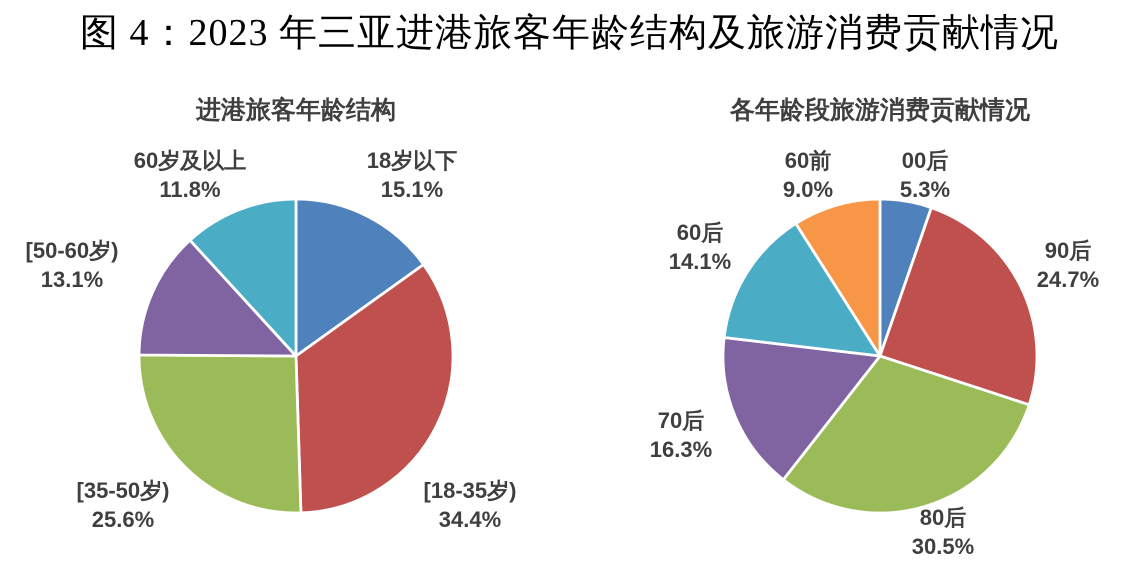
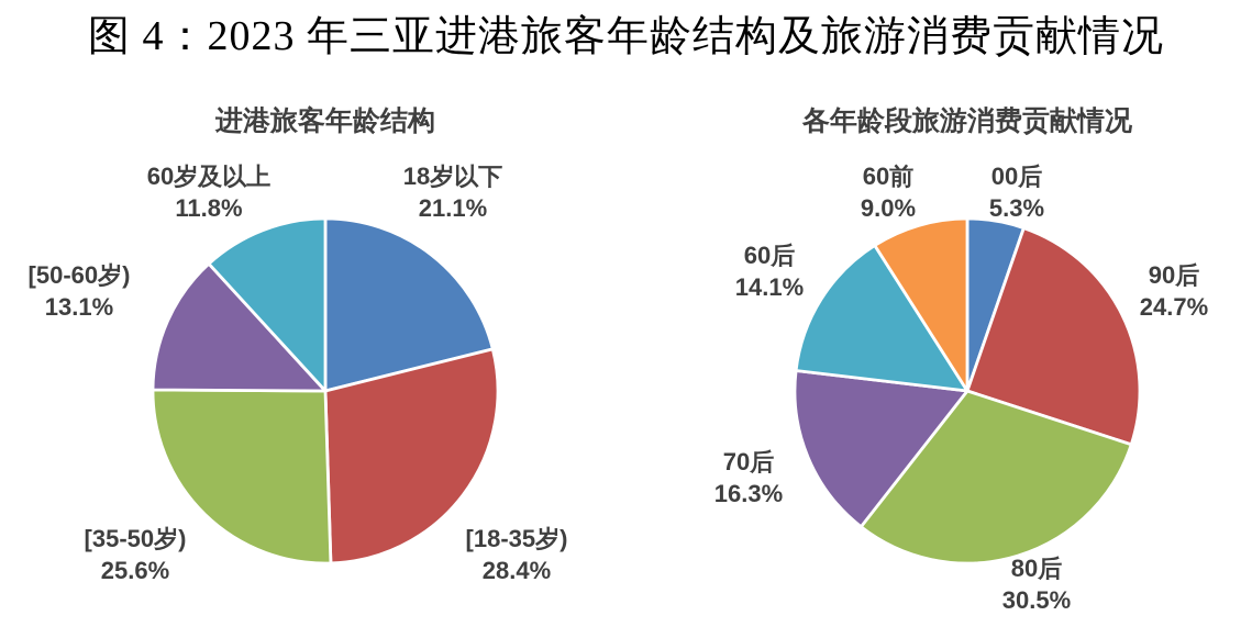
进港旅客年龄结构/18岁以下: 15.1% -> 21.1%
进港旅客年龄结构/[18-35岁): 34.4% -> 28.4%
